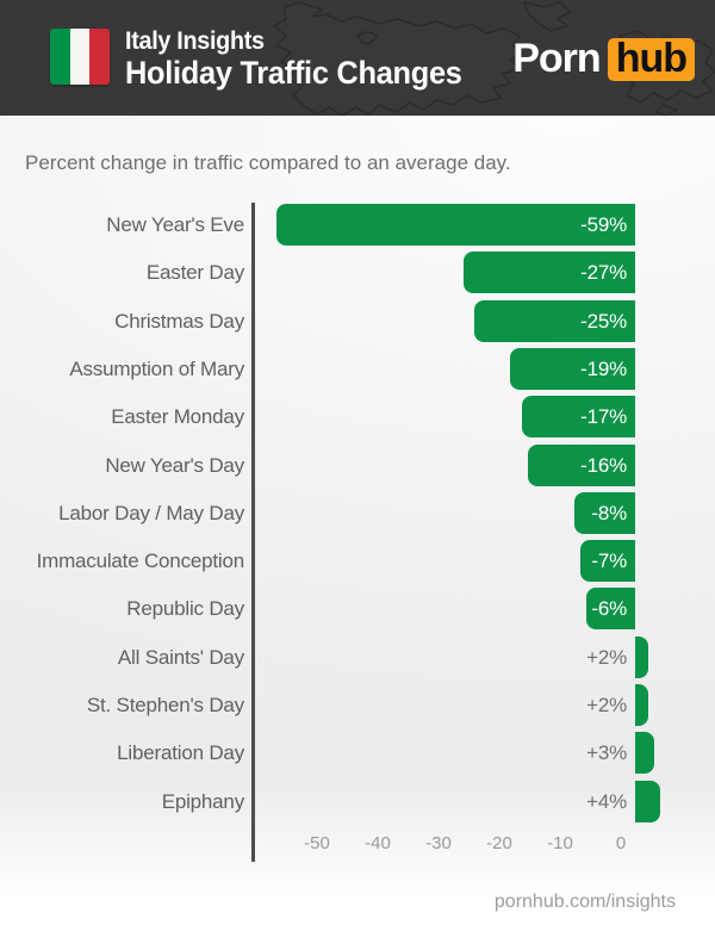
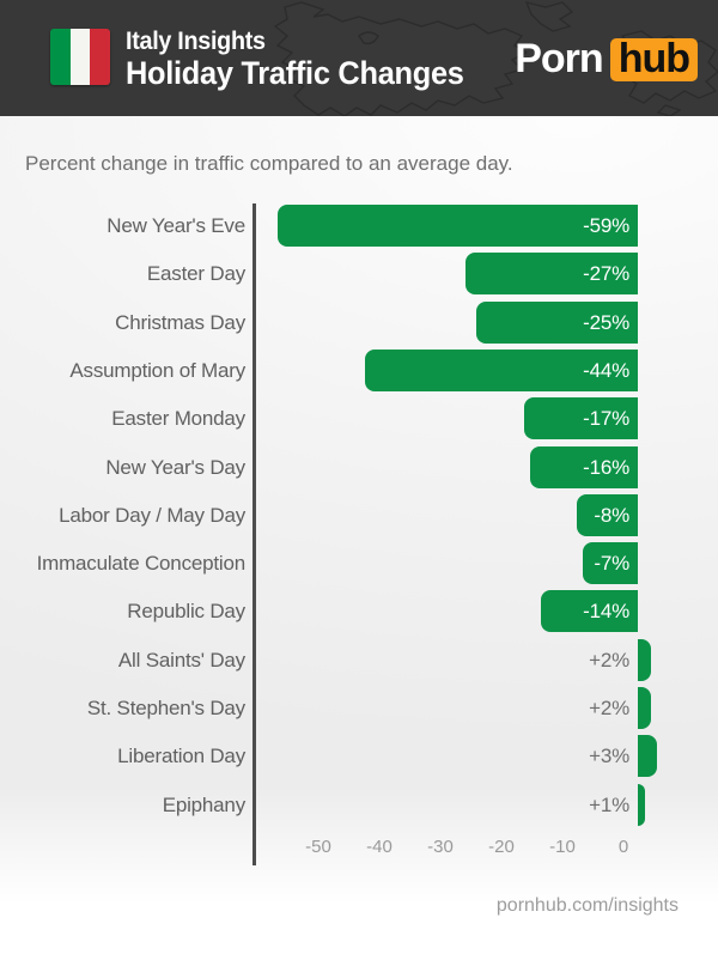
Assumption of Mary: -19% -> -44%
Republic Day: -6% -> -14%
Epiphany: +4% -> +1%
